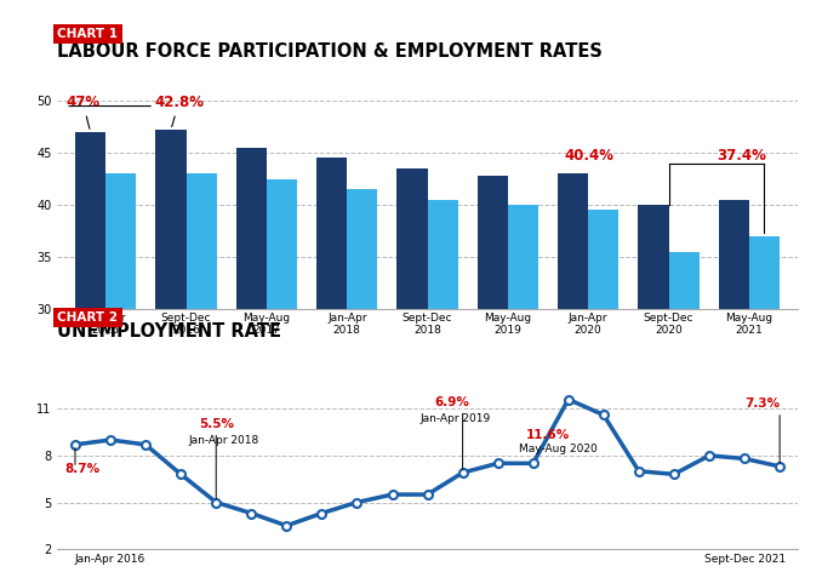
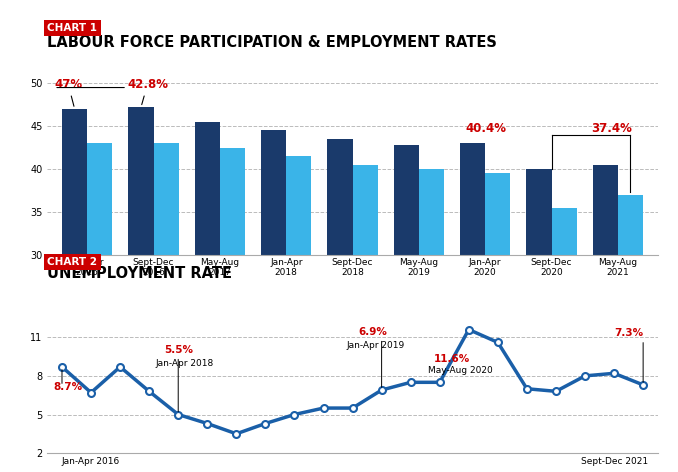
Jan-Apr 2016: 9.0 -> 6.7
Sept-Dec 2021: 7.8 -> 8.2
